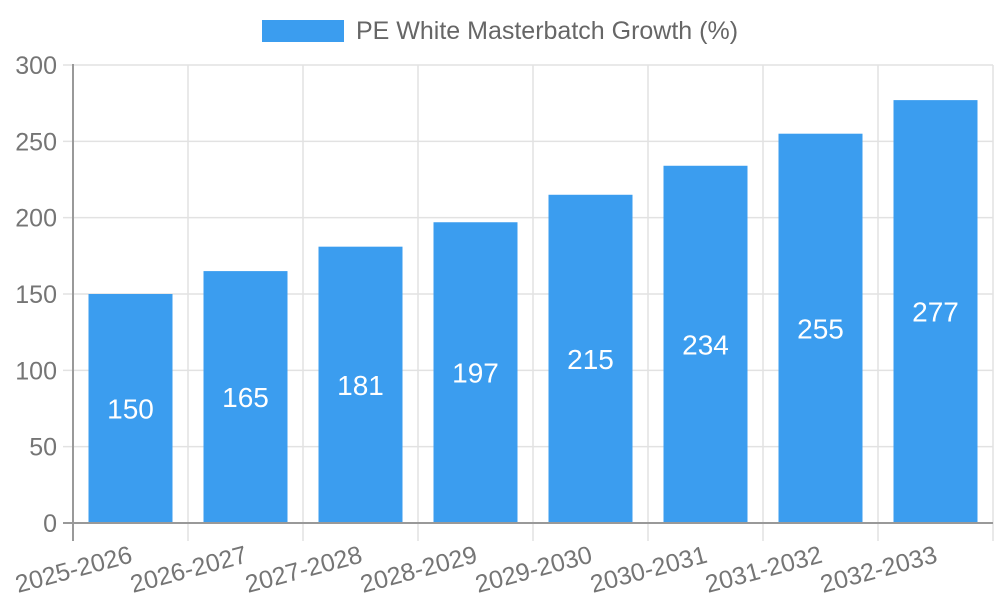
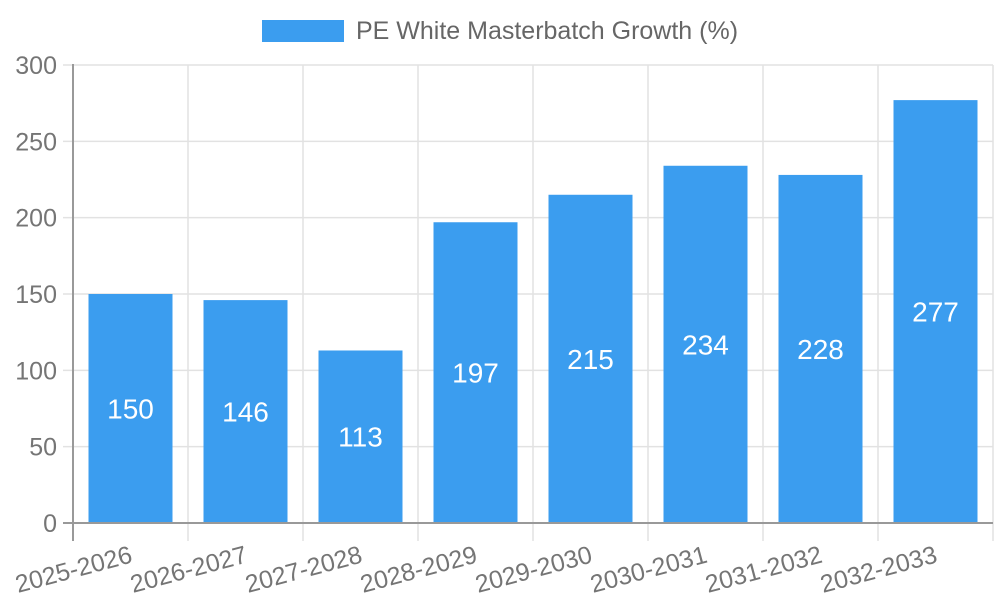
2026-2027: 165 -> 146
2027-2028: 181 -> 113
2031-2032: 255 -> 228
